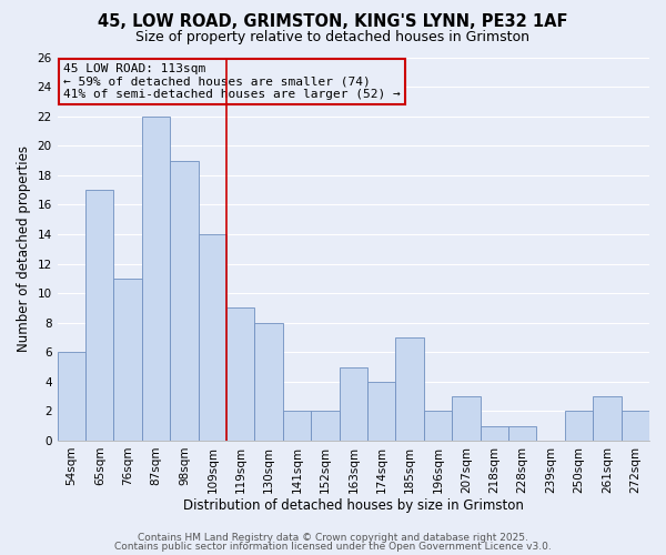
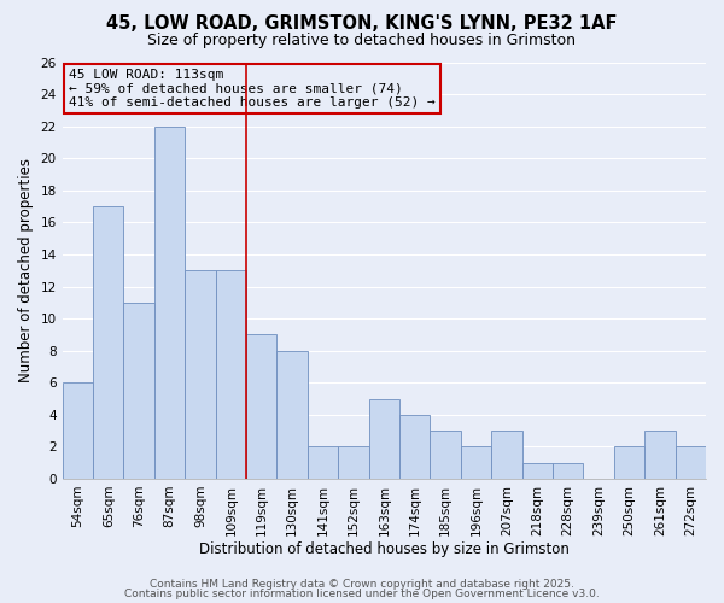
98sqm: 19 -> 13
109sqm: 14 -> 13
185sqm: 7 -> 3
